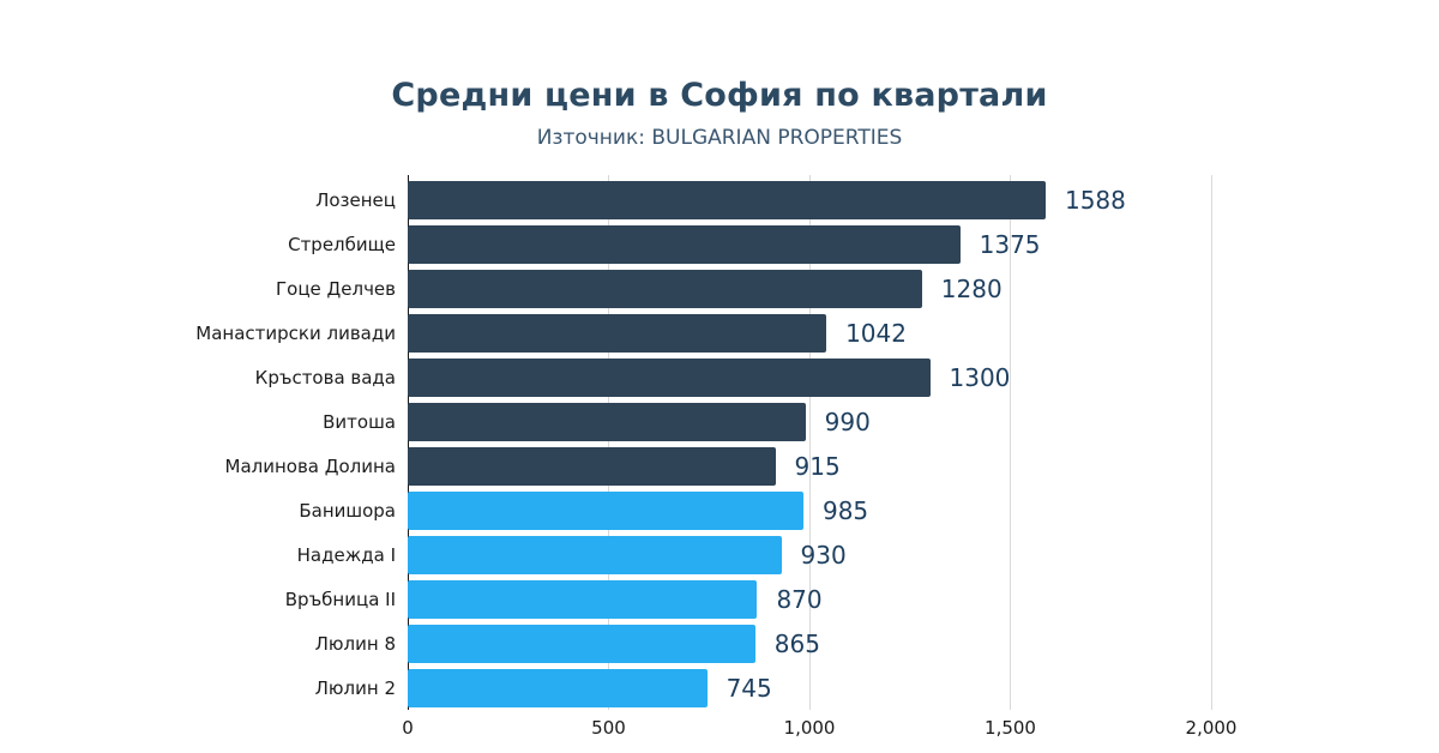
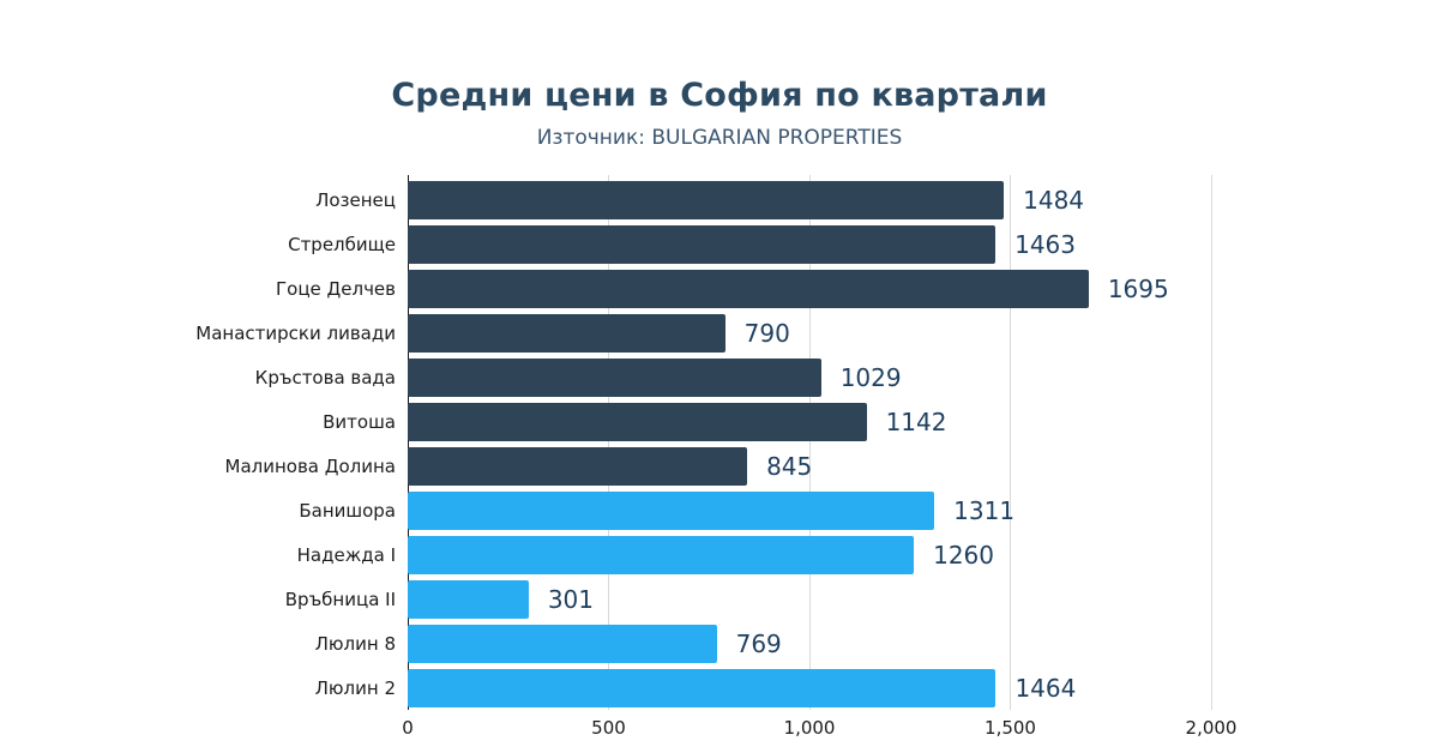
Лозенец: 1588 -> 1484
Стрелбище: 1375 -> 1463
Гоце Делчев: 1280 -> 1695
Манастирски ливади: 1042 -> 790
Кръстова вада: 1300 -> 1029
Витоша: 990 -> 1142
Малинова Долина: 915 -> 845
Банишора: 985 -> 1311
Надежда I: 930 -> 1260
Връбница II: 870 -> 301
Люлин 8: 865 -> 769
Люлин 2: 745 -> 1464
